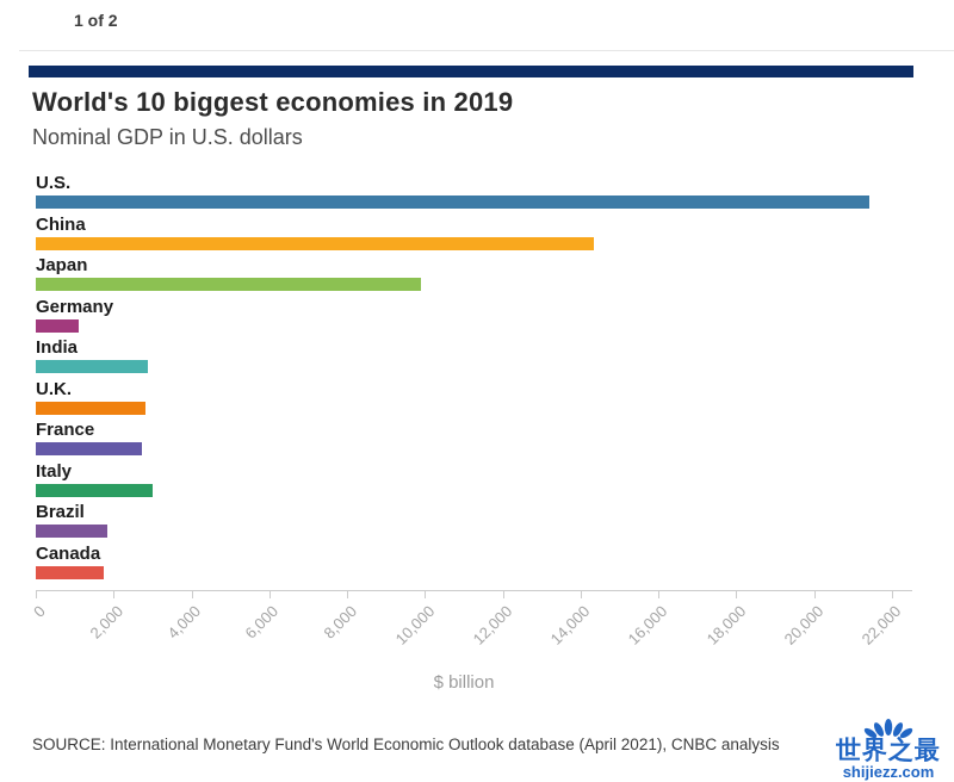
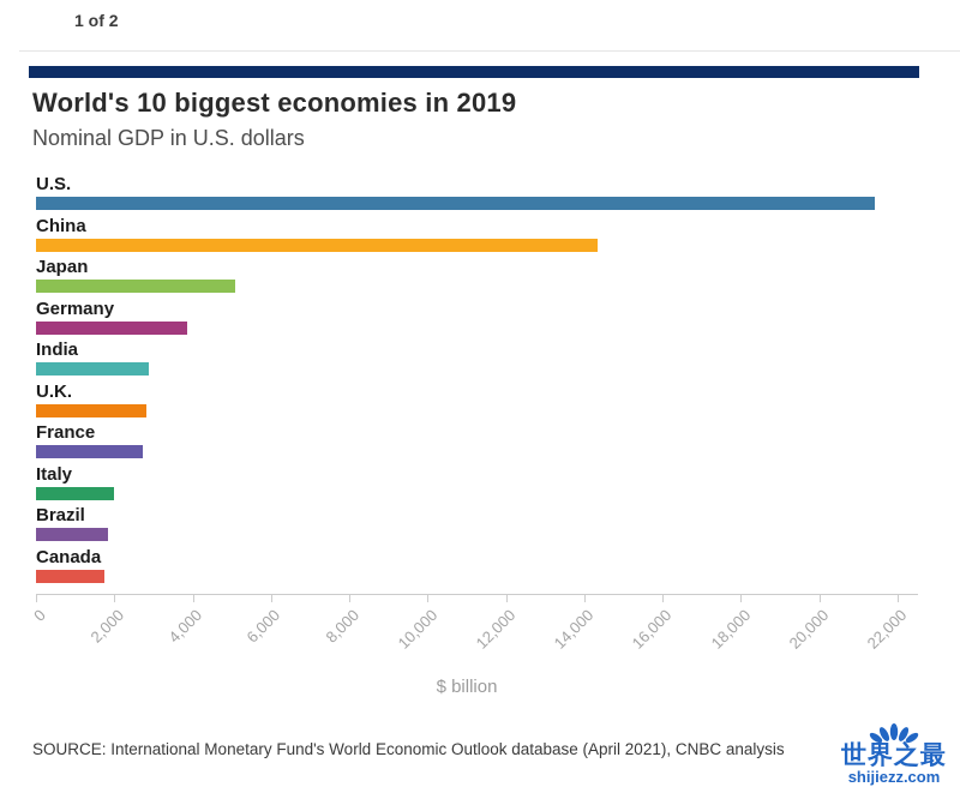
Japan: 9900 -> 5100
Germany: 1100 -> 3800
Italy: 3000 -> 2000
